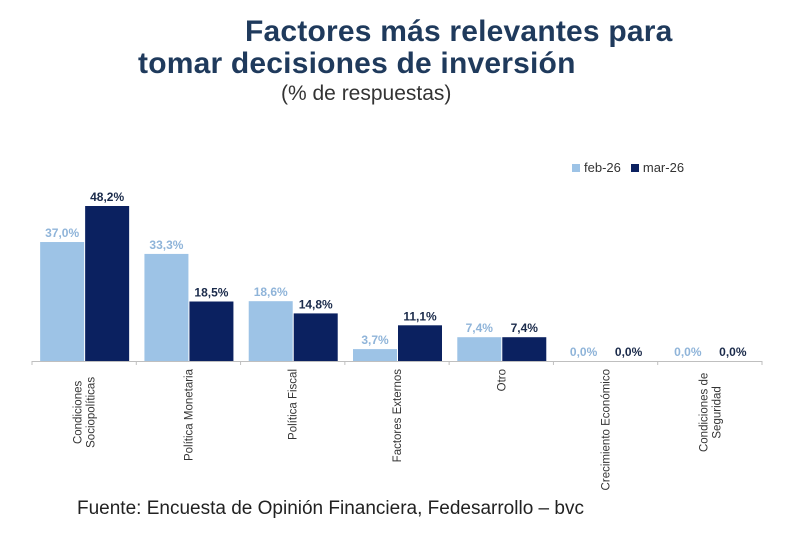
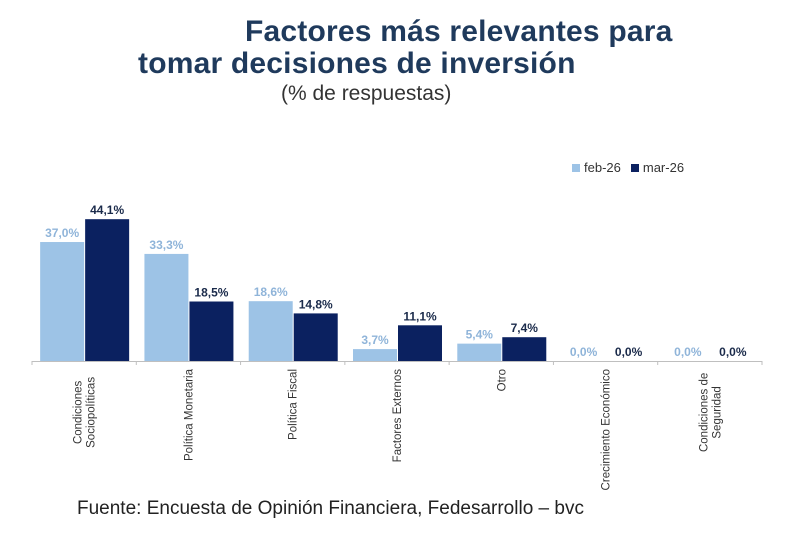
mar-26/Condiciones Sociopolíticas: 48,2% -> 44,1%
feb-26/Otro: 7,4% -> 5,4%
